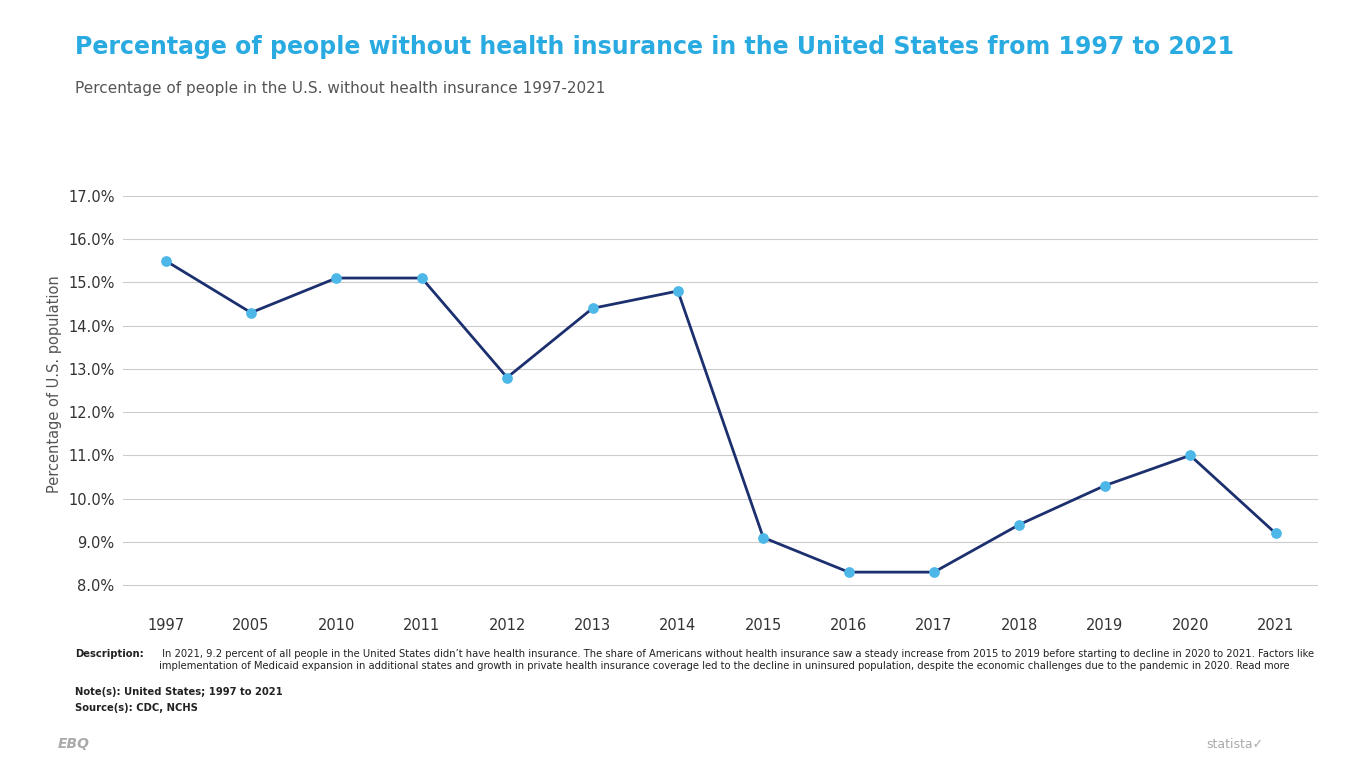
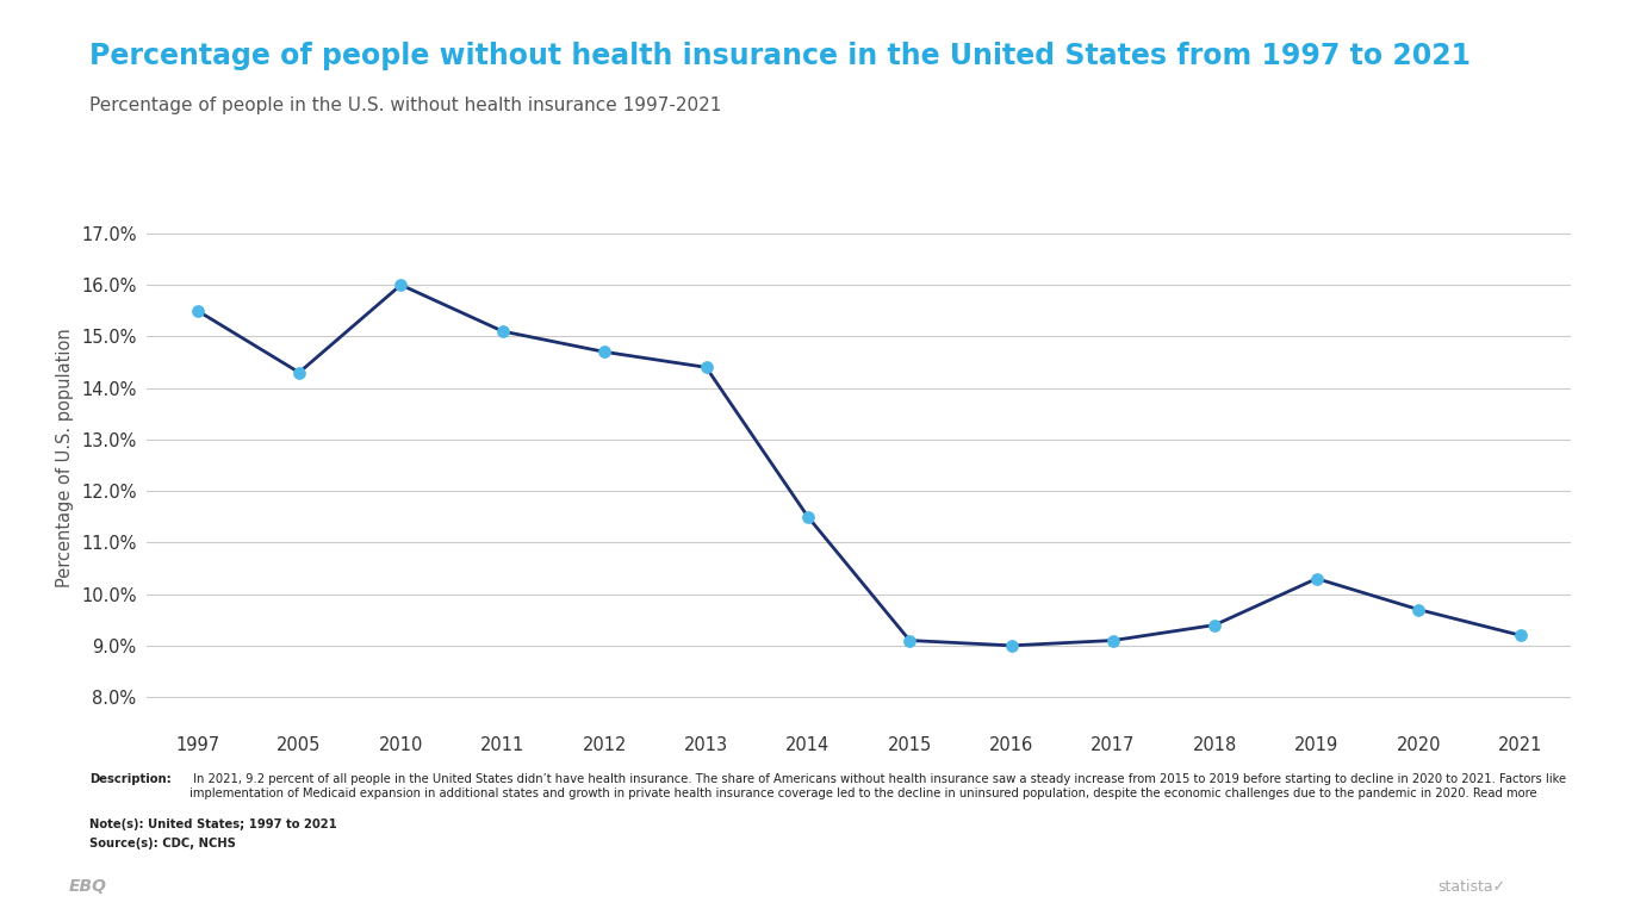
2010: 15.1% -> 16.0%
2012: 12.8% -> 14.7%
2014: 14.8% -> 11.5%
2016: 8.3% -> 9.0%
2017: 8.3% -> 9.1%
2020: 11.0% -> 9.7%
